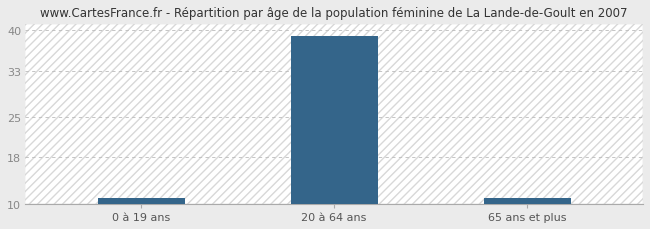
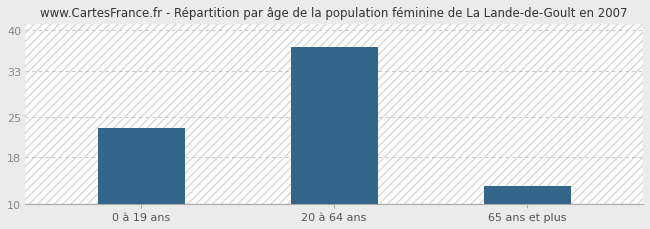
0 à 19 ans: 11 -> 23
20 à 64 ans: 39 -> 37
65 ans et plus: 11 -> 13
